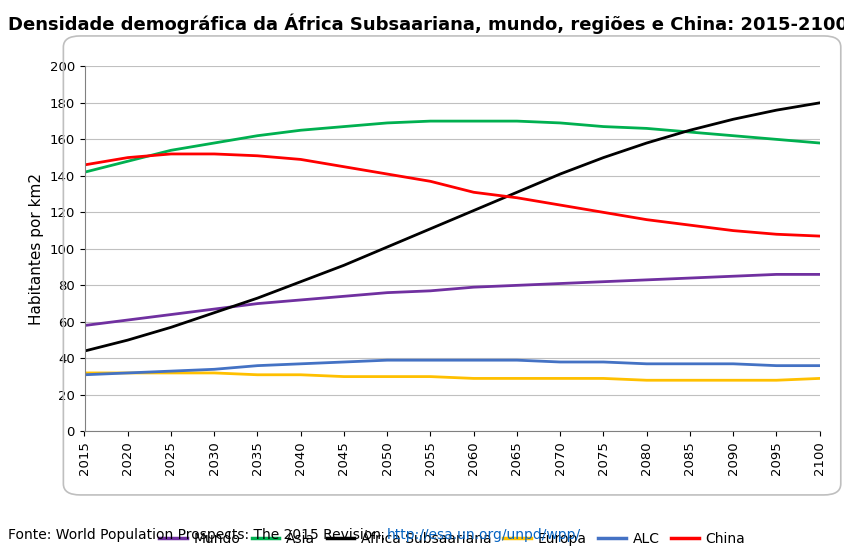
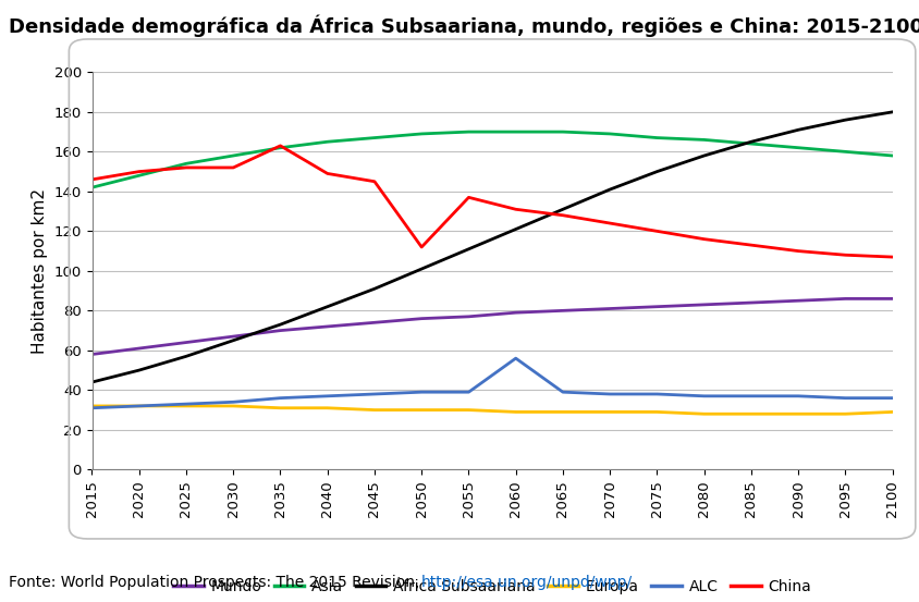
China/2035: 151 -> 163
China/2050: 141 -> 112
ALC/2060: 39 -> 56
